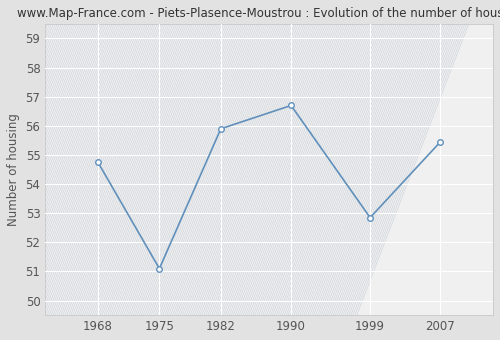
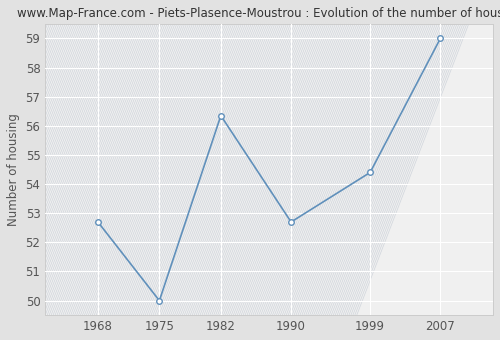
1968: 54.75 -> 52.70
1975: 51.10 -> 50.00
1982: 55.90 -> 56.35
1990: 56.70 -> 52.70
1999: 52.85 -> 54.40
2007: 55.45 -> 59.00
